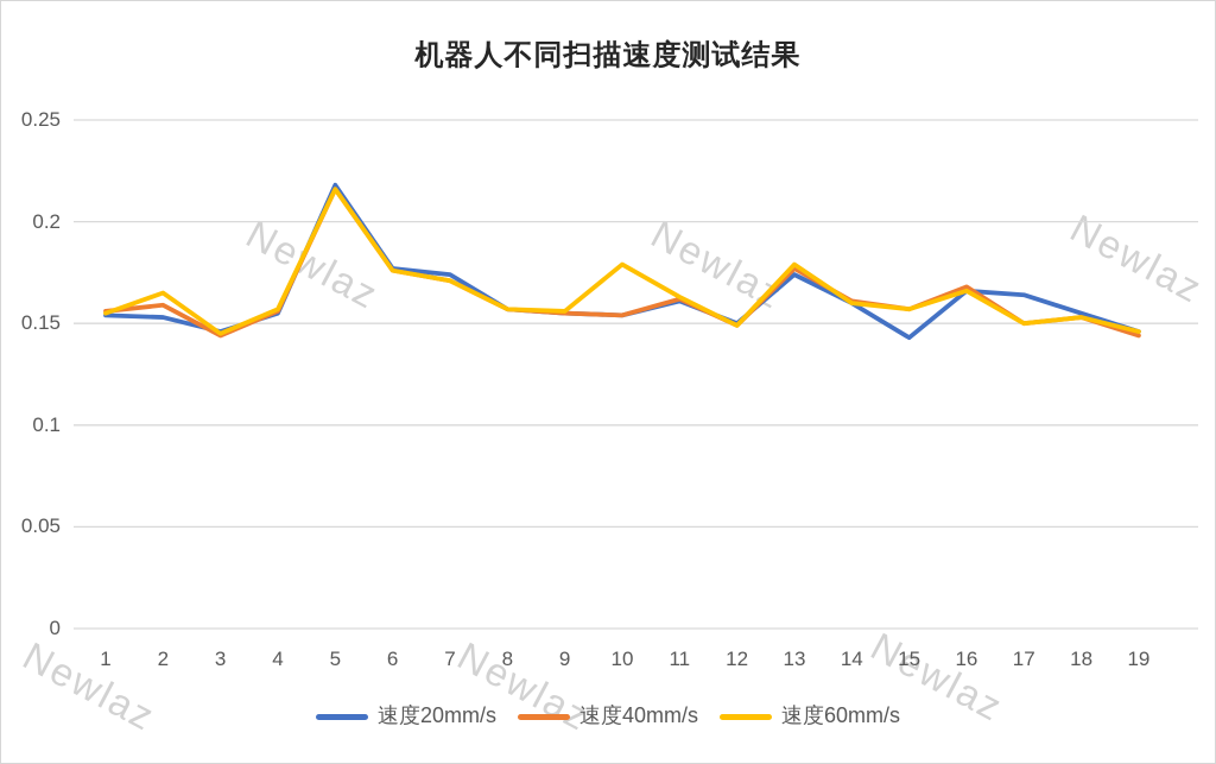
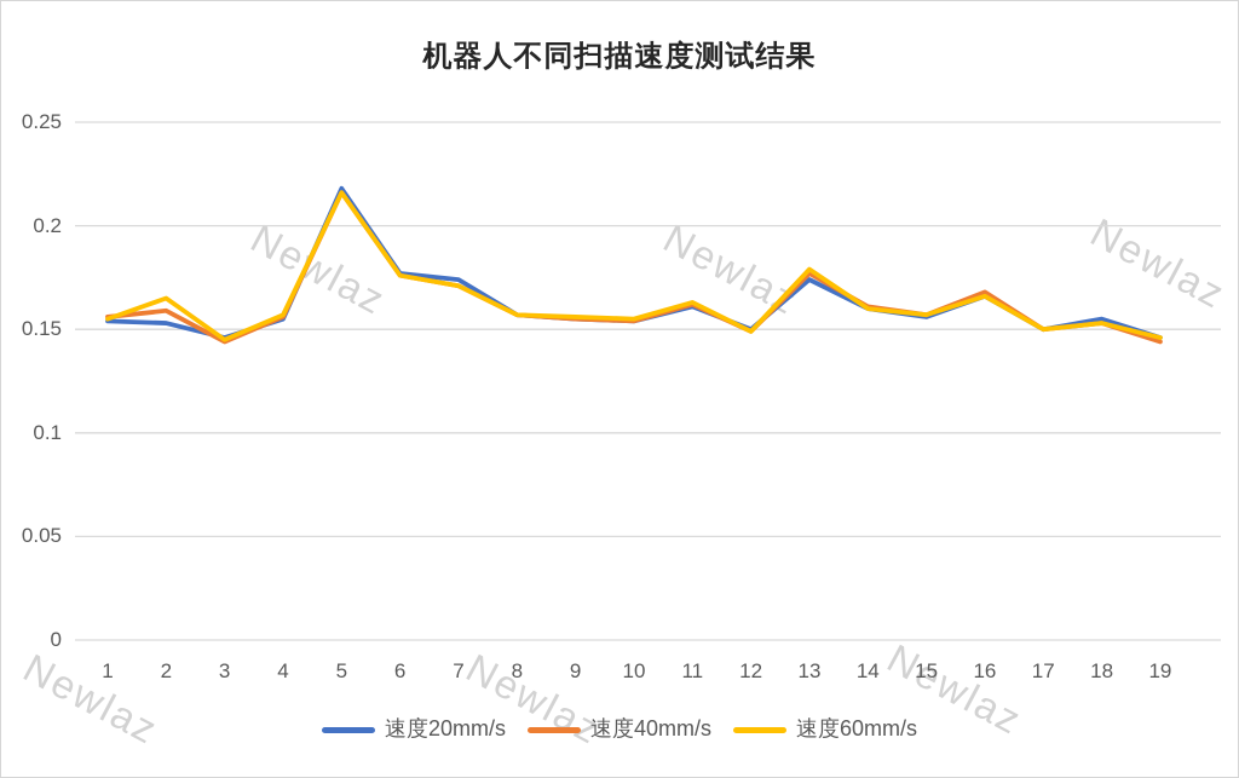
速度60mm/s/10: 0.179 -> 0.155
速度20mm/s/15: 0.143 -> 0.156
速度20mm/s/17: 0.164 -> 0.150
